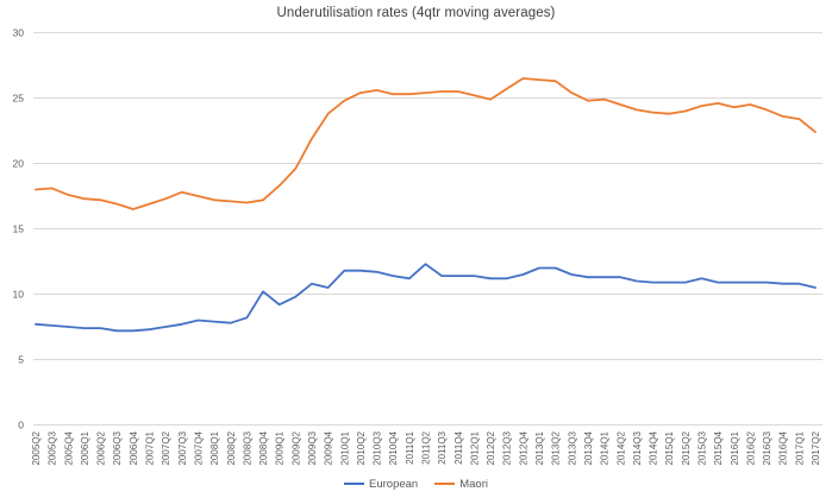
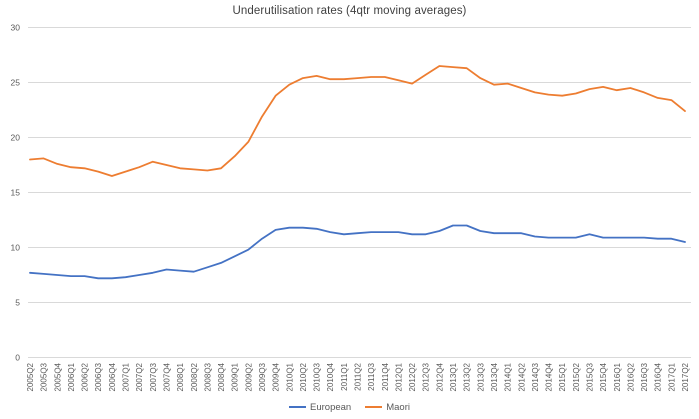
European/2008Q4: 10.2 -> 8.6
European/2009Q4: 10.5 -> 11.6
European/2011Q2: 12.3 -> 11.3
